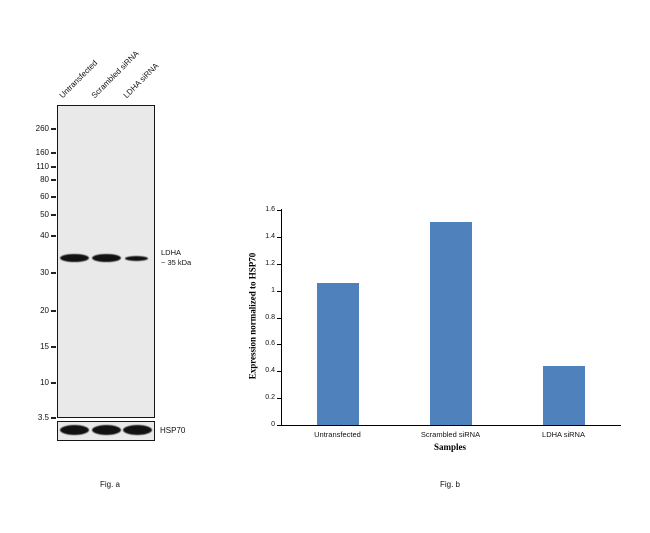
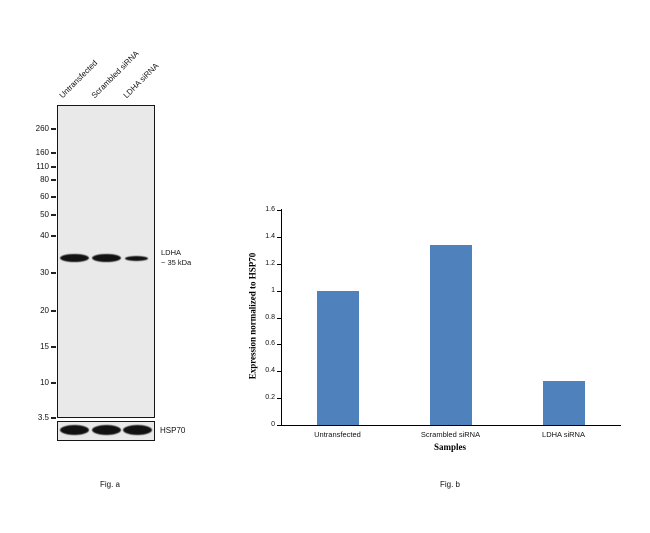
Untransfected: 1.06 -> 1.00
Scrambled siRNA: 1.51 -> 1.34
LDHA siRNA: 0.44 -> 0.33
